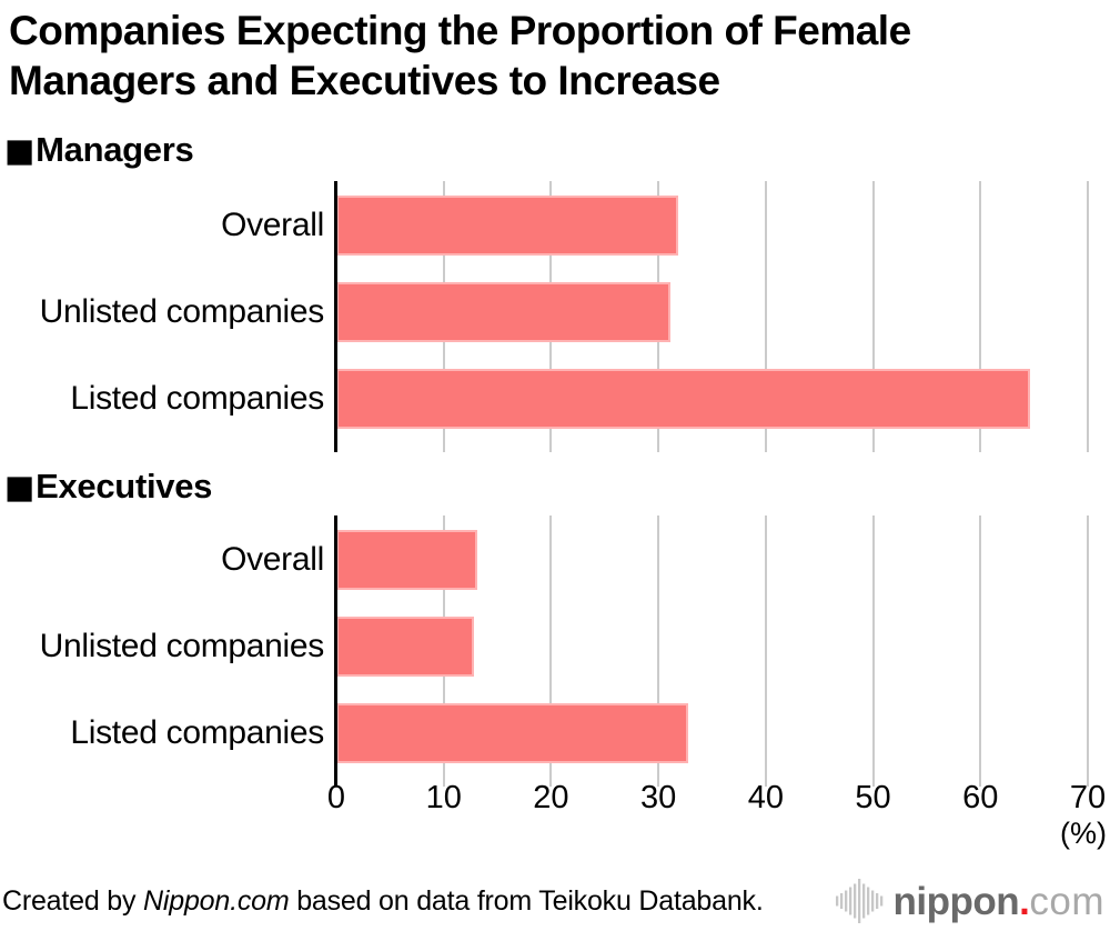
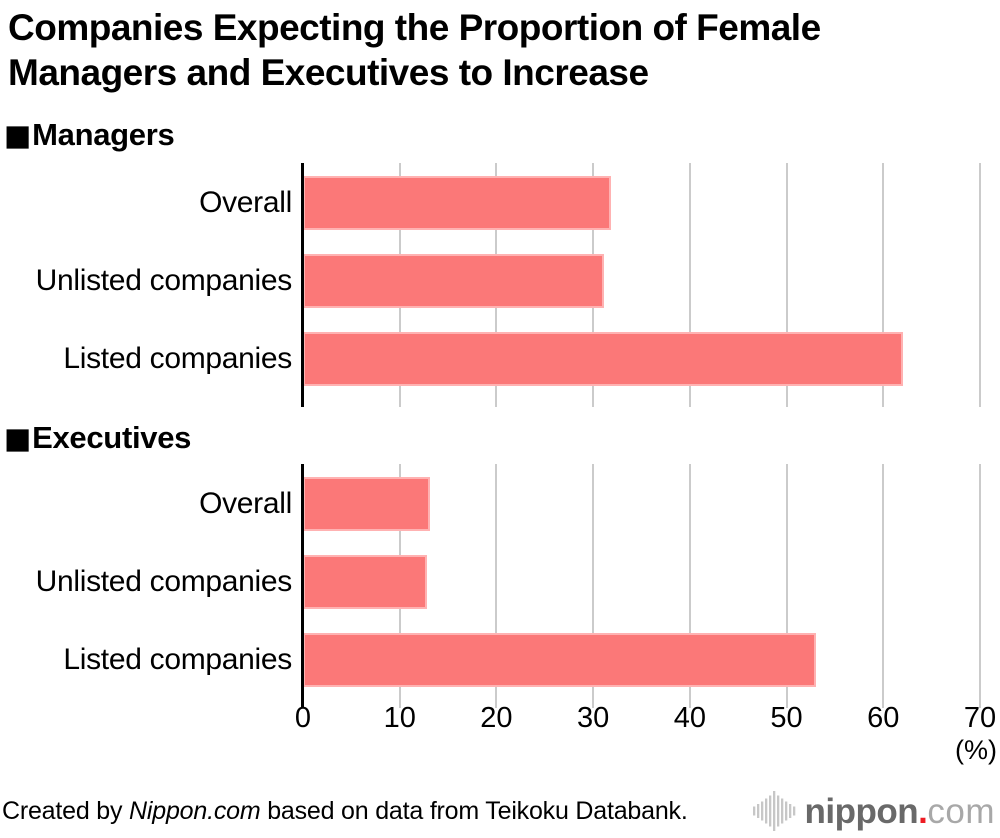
Managers/Listed companies: 65 -> 62
Executives/Listed companies: 33 -> 53
